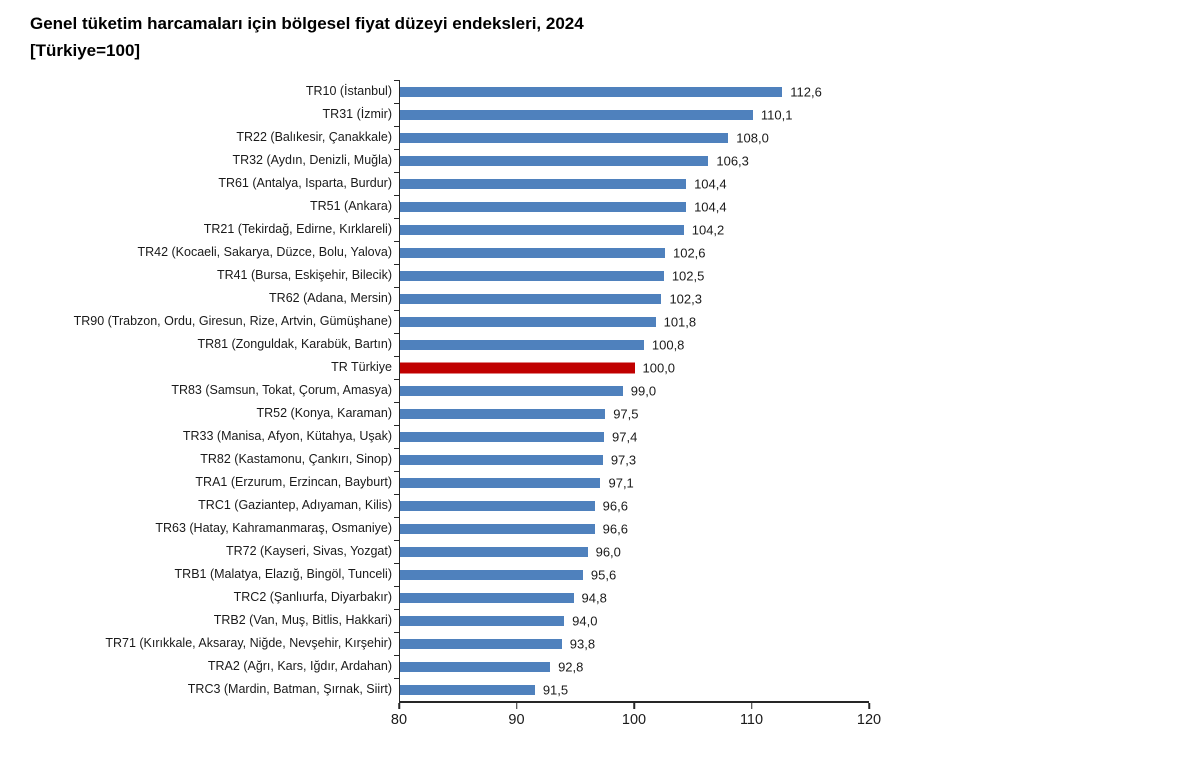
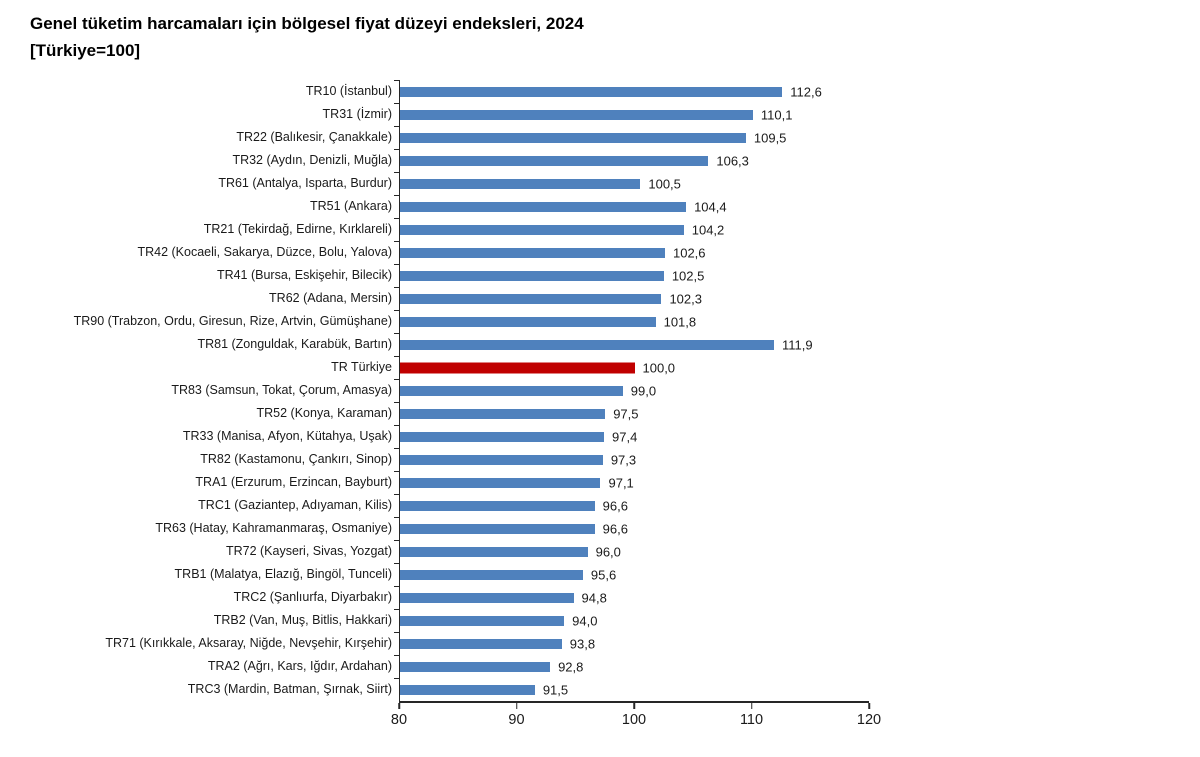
TR22 (Balıkesir, Çanakkale): 108,0 -> 109,5
TR61 (Antalya, Isparta, Burdur): 104,4 -> 100,5
TR81 (Zonguldak, Karabük, Bartın): 100,8 -> 111,9
